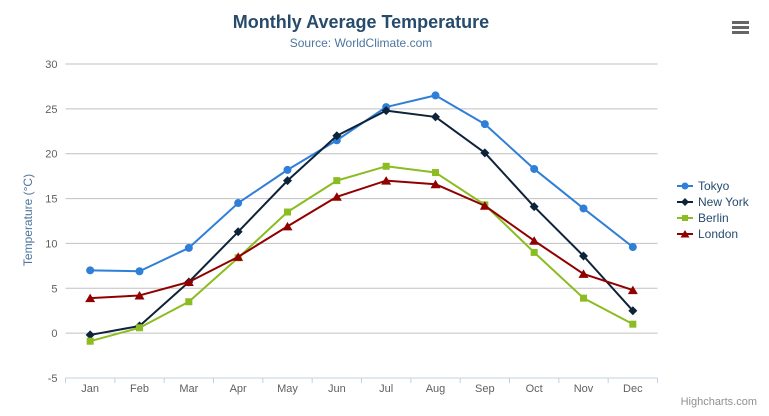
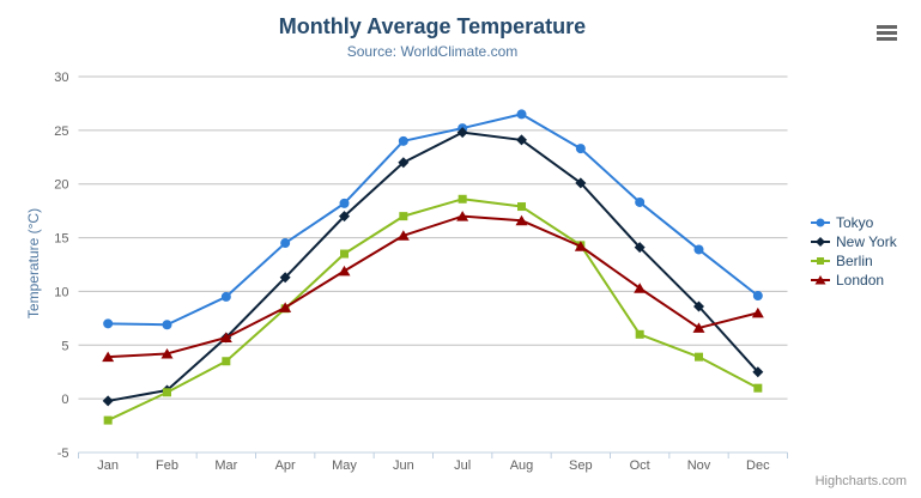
Berlin/Jan: -1 -> -2
Tokyo/Jun: 22 -> 24
Berlin/Oct: 9 -> 6
London/Dec: 5 -> 8
